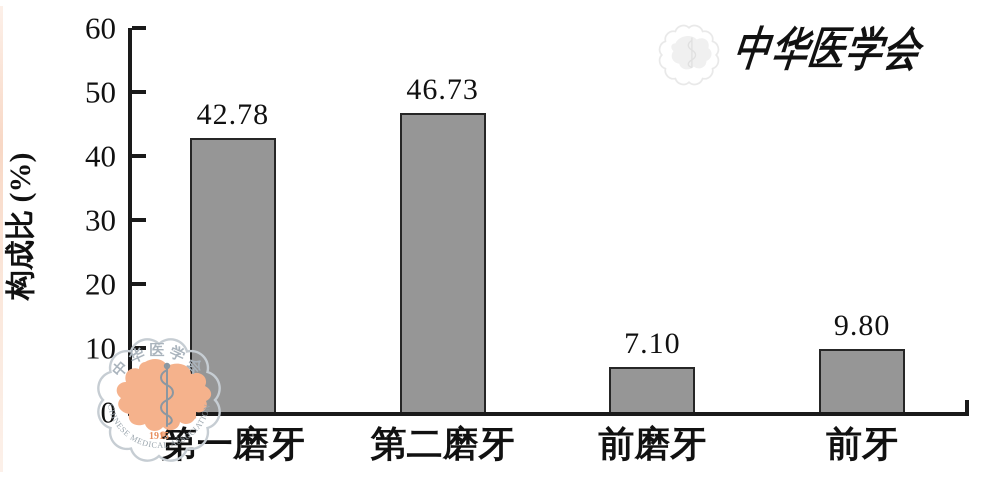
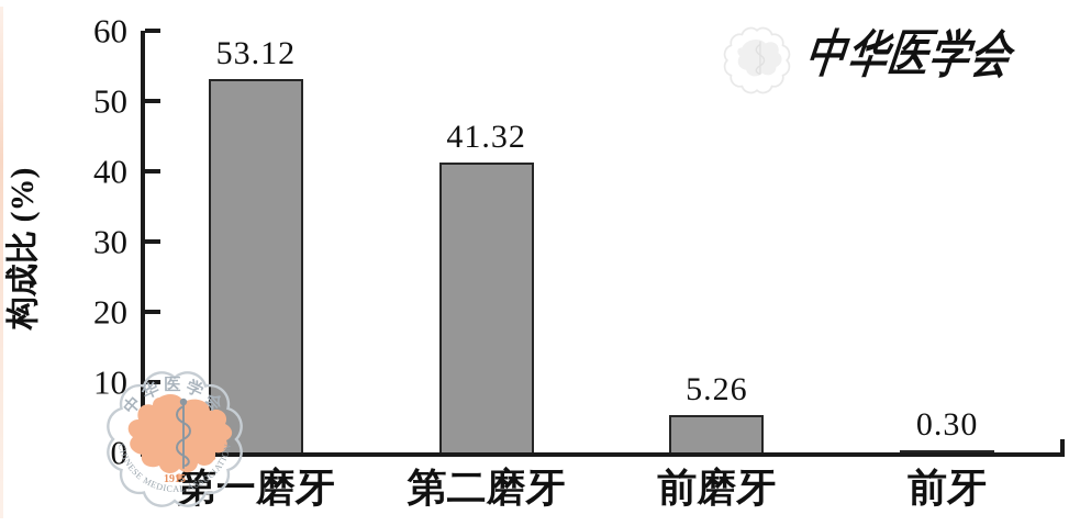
第一磨牙: 42.78 -> 53.12
第二磨牙: 46.73 -> 41.32
前磨牙: 7.10 -> 5.26
前牙: 9.80 -> 0.30
